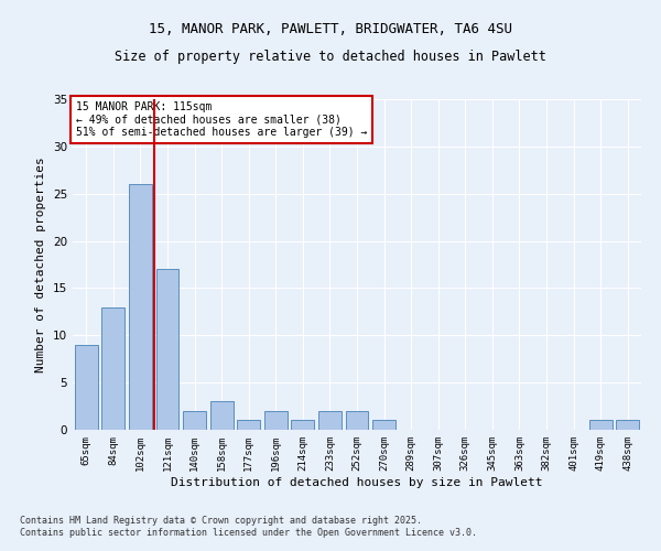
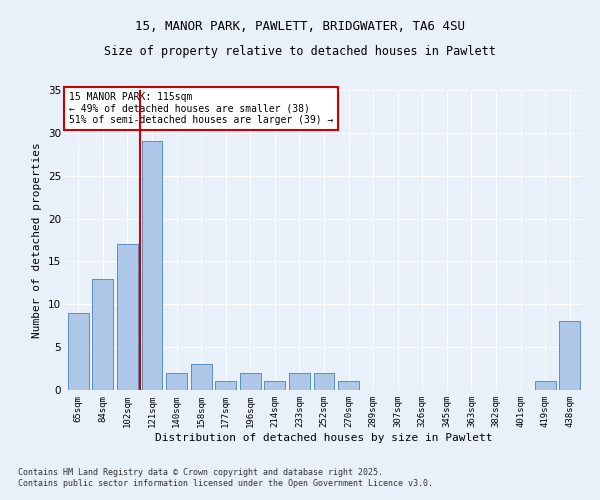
102sqm: 26 -> 17
121sqm: 17 -> 29
438sqm: 1 -> 8
